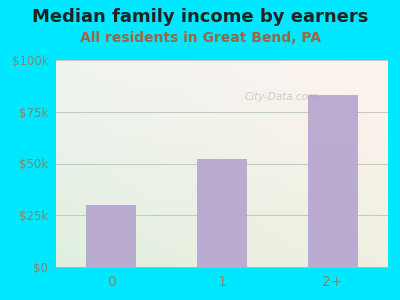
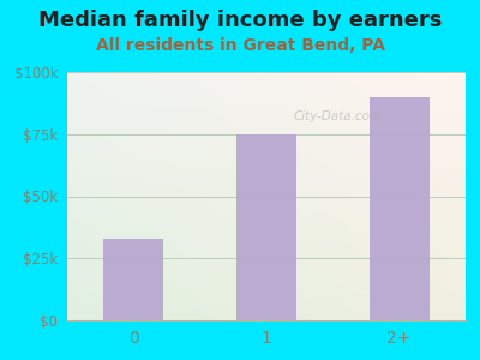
0: $30k -> $33k
1: $52k -> $75k
2+: $83k -> $90k
